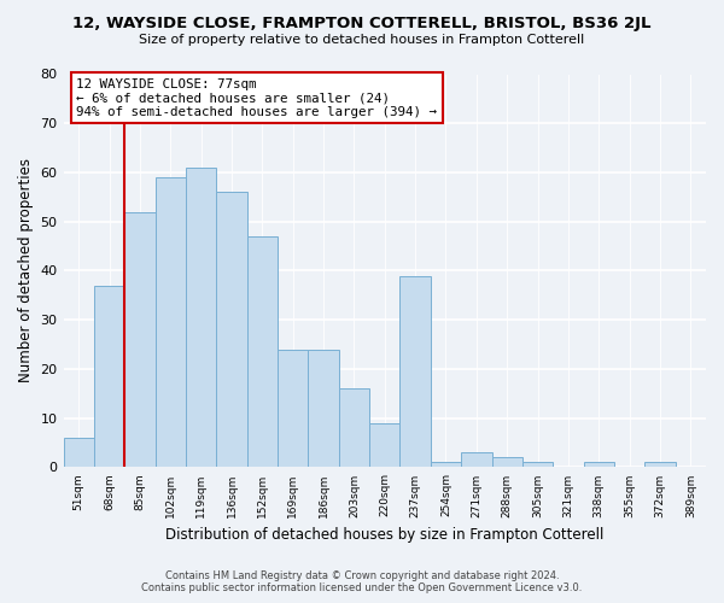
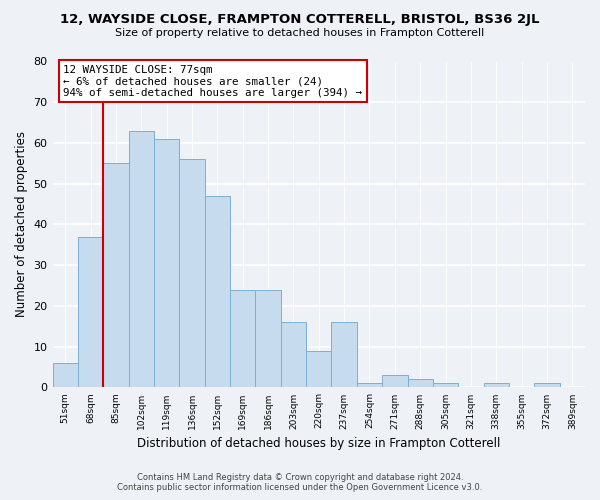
85sqm: 52 -> 55
102sqm: 59 -> 63
237sqm: 39 -> 16
